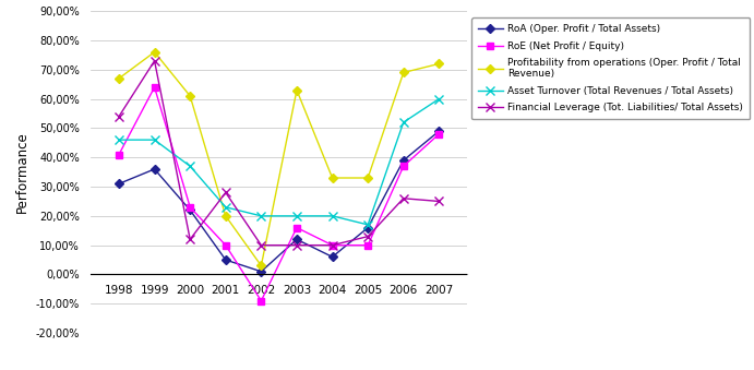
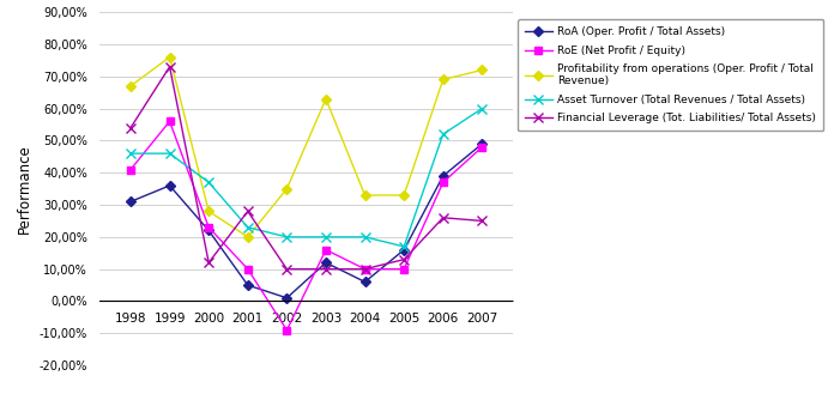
RoE (Net Profit / Equity)/1999: 64% -> 56%
Profitability from operations (Oper. Profit / Total Revenue)/2000: 61% -> 28%
Profitability from operations (Oper. Profit / Total Revenue)/2002: 3% -> 35%
